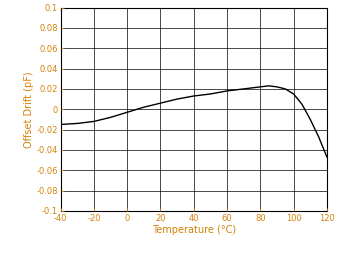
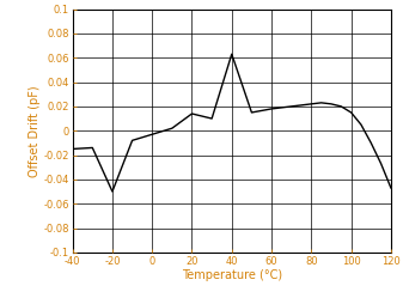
-20: -0.012 -> -0.050
20: 0.006 -> 0.014
40: 0.013 -> 0.063
